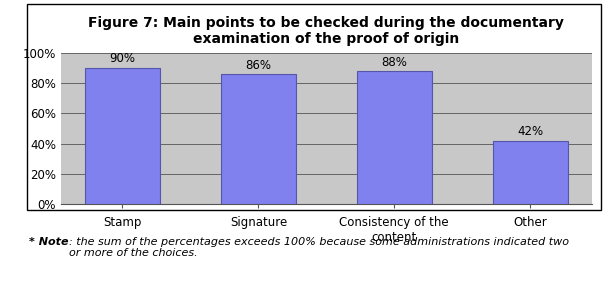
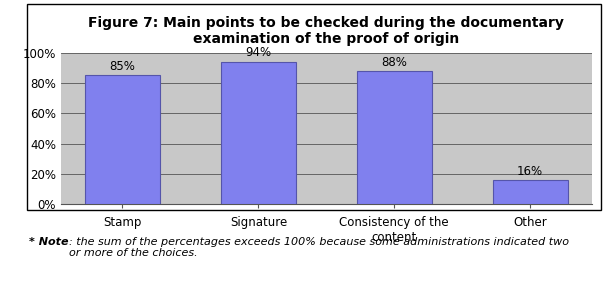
Stamp: 90% -> 85%
Signature: 86% -> 94%
Other: 42% -> 16%
